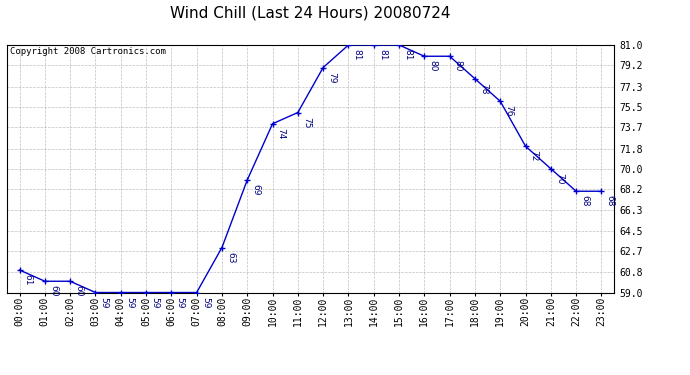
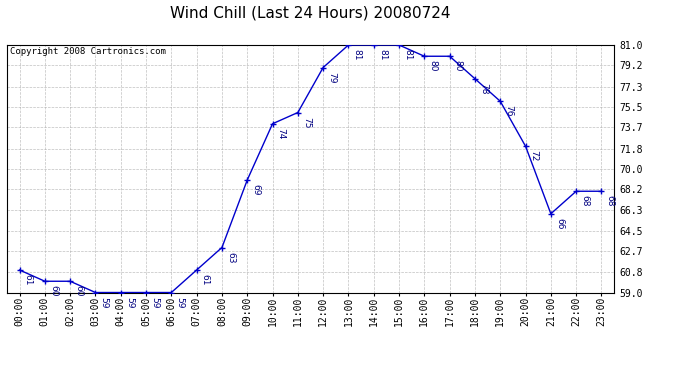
07:00: 59 -> 61
21:00: 70 -> 66
